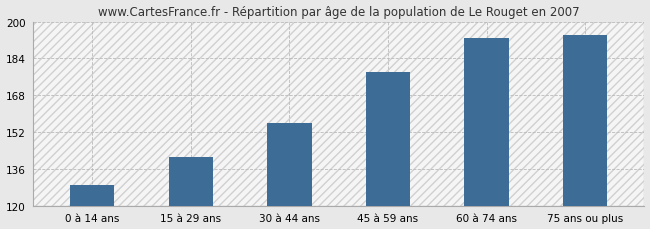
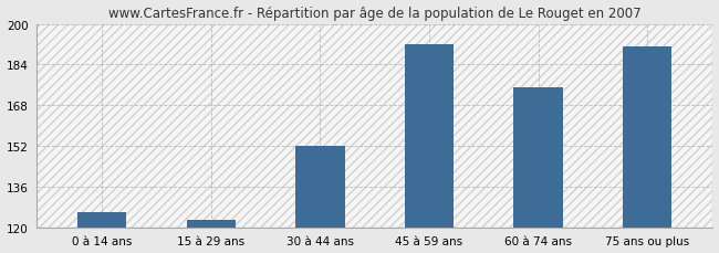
0 à 14 ans: 129 -> 126
15 à 29 ans: 141 -> 123
30 à 44 ans: 156 -> 152
45 à 59 ans: 178 -> 192
60 à 74 ans: 193 -> 175
75 ans ou plus: 194 -> 191
